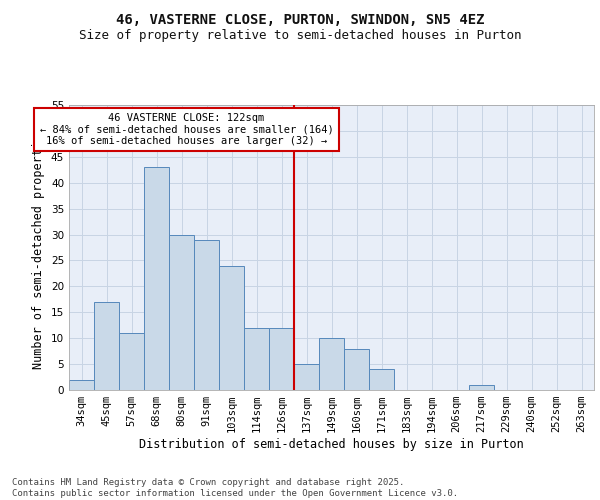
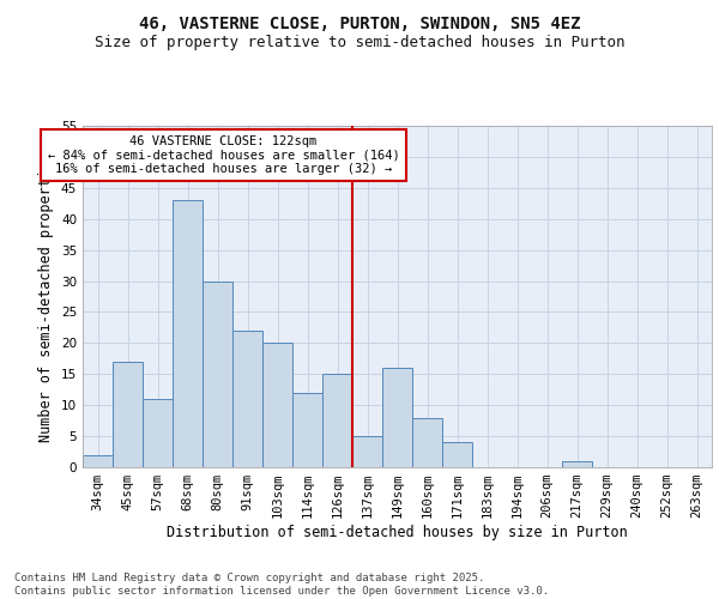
91sqm: 29 -> 22
103sqm: 24 -> 20
126sqm: 12 -> 15
149sqm: 10 -> 16
